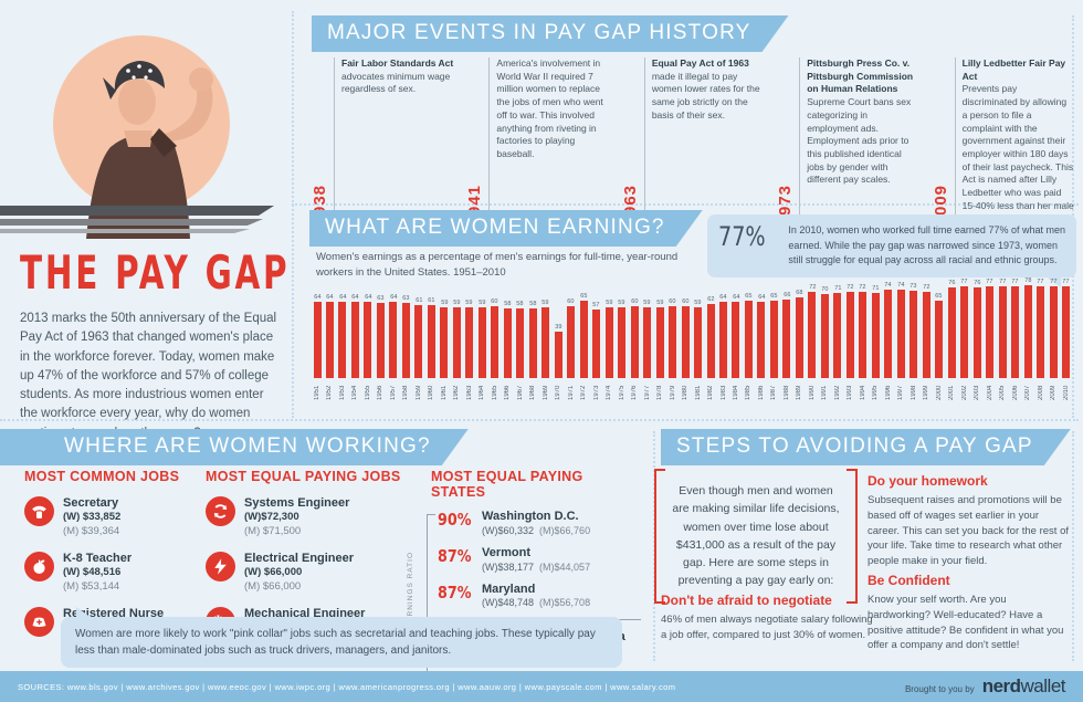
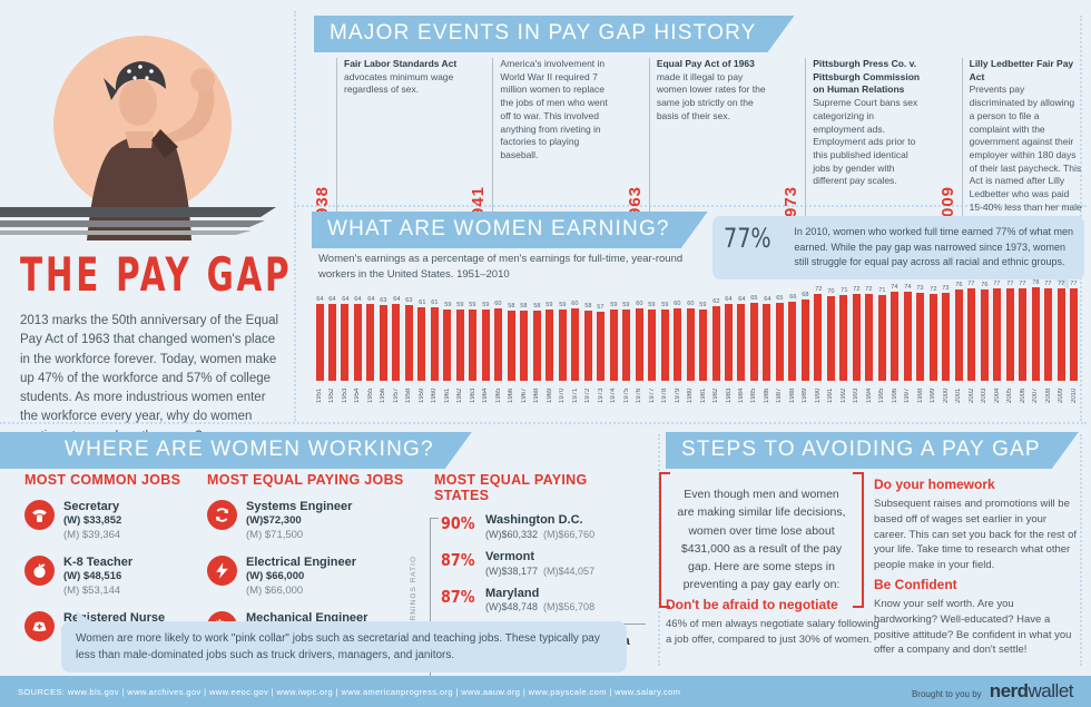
1970: 39 -> 59
1972: 65 -> 58
2000: 65 -> 73
